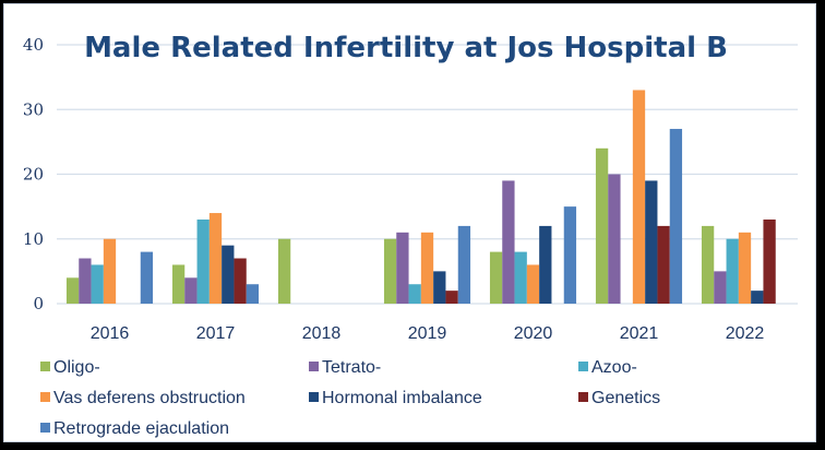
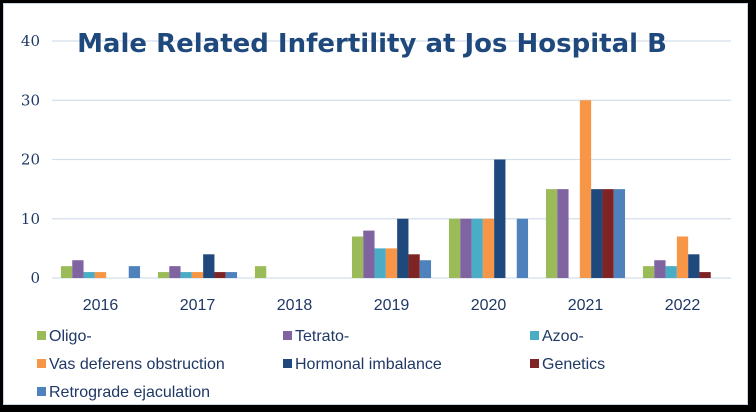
Oligo-/2016: 4 -> 2
Tetrato-/2016: 7 -> 3
Azoo-/2016: 6 -> 1
Vas deferens obstruction/2016: 10 -> 1
Retrograde ejaculation/2016: 8 -> 2
Oligo-/2017: 6 -> 1
Tetrato-/2017: 4 -> 2
Azoo-/2017: 13 -> 1
Vas deferens obstruction/2017: 14 -> 1
Hormonal imbalance/2017: 9 -> 4
Genetics/2017: 7 -> 1
Retrograde ejaculation/2017: 3 -> 1
Oligo-/2018: 10 -> 2
Oligo-/2019: 10 -> 7
Tetrato-/2019: 11 -> 8
Azoo-/2019: 3 -> 5
Vas deferens obstruction/2019: 11 -> 5
Hormonal imbalance/2019: 5 -> 10
Genetics/2019: 2 -> 4
Retrograde ejaculation/2019: 12 -> 3
Oligo-/2020: 8 -> 10
Tetrato-/2020: 19 -> 10
Azoo-/2020: 8 -> 10
Vas deferens obstruction/2020: 6 -> 10
Hormonal imbalance/2020: 12 -> 20
Retrograde ejaculation/2020: 15 -> 10
Oligo-/2021: 24 -> 15
Tetrato-/2021: 20 -> 15
Vas deferens obstruction/2021: 33 -> 30
Hormonal imbalance/2021: 19 -> 15
Genetics/2021: 12 -> 15
Retrograde ejaculation/2021: 27 -> 15
Oligo-/2022: 12 -> 2
Tetrato-/2022: 5 -> 3
Azoo-/2022: 10 -> 2
Vas deferens obstruction/2022: 11 -> 7
Hormonal imbalance/2022: 2 -> 4
Genetics/2022: 13 -> 1
